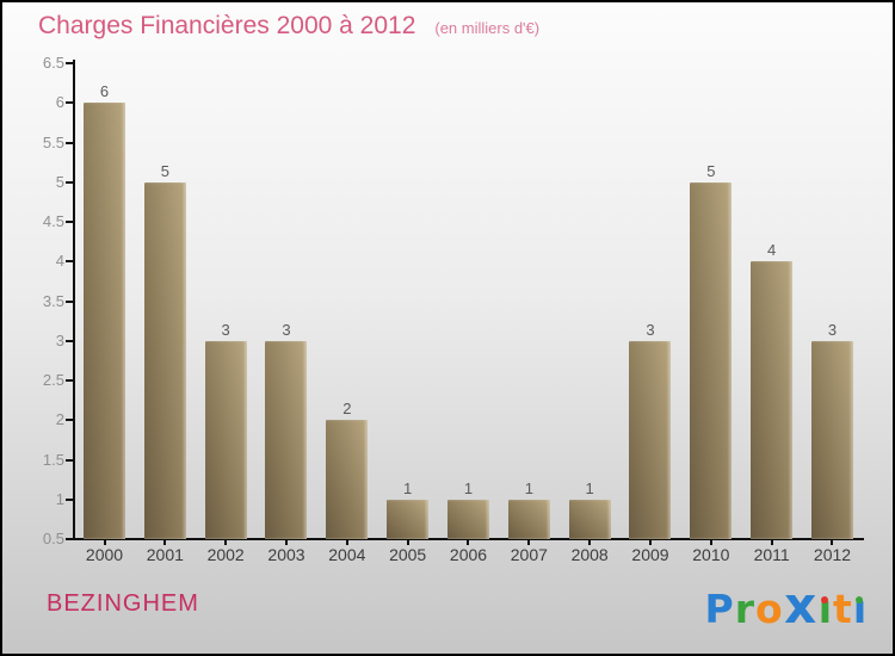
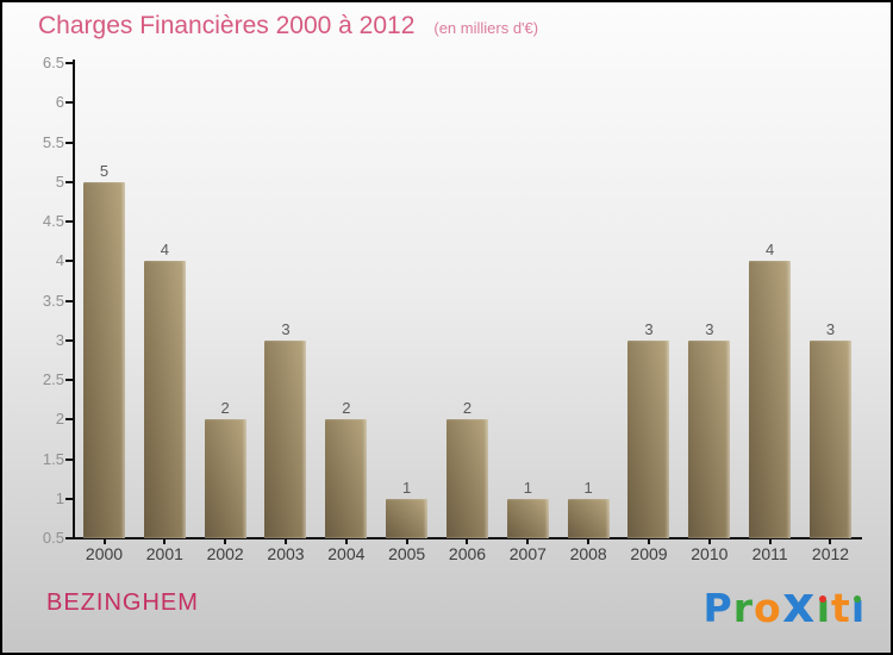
2000: 6 -> 5
2001: 5 -> 4
2002: 3 -> 2
2006: 1 -> 2
2010: 5 -> 3
